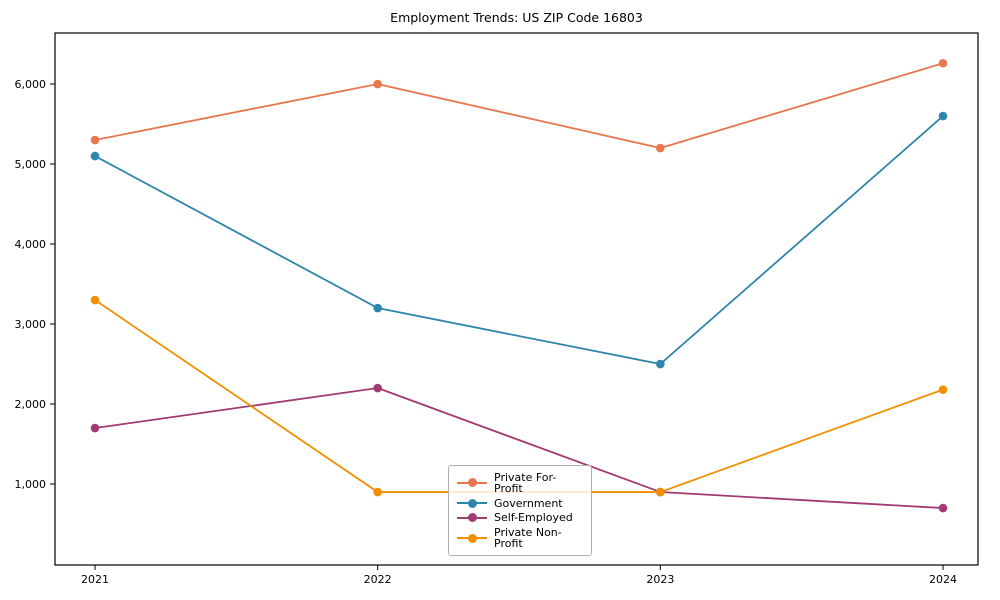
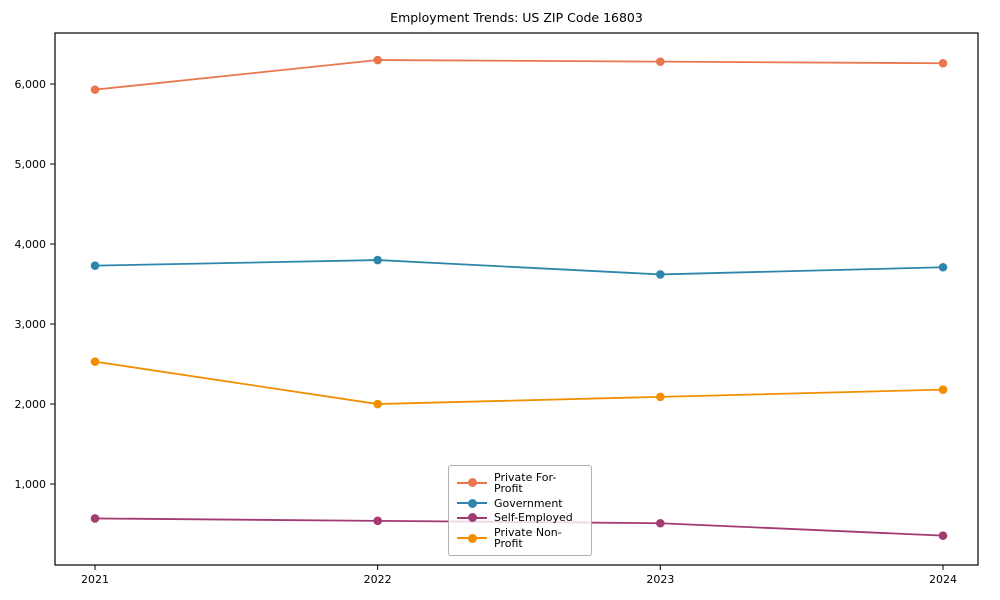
Private For-Profit/2021: 5300 -> 5900
Government/2021: 5100 -> 3700
Self-Employed/2021: 1700 -> 600
Private Non-Profit/2021: 3300 -> 2500
Private For-Profit/2022: 6000 -> 6300
Government/2022: 3200 -> 3800
Self-Employed/2022: 2200 -> 500
Private Non-Profit/2022: 900 -> 2000
Private For-Profit/2023: 5200 -> 6300
Government/2023: 2500 -> 3600
Self-Employed/2023: 900 -> 500
Private Non-Profit/2023: 900 -> 2100
Government/2024: 5600 -> 3700
Self-Employed/2024: 700 -> 400
